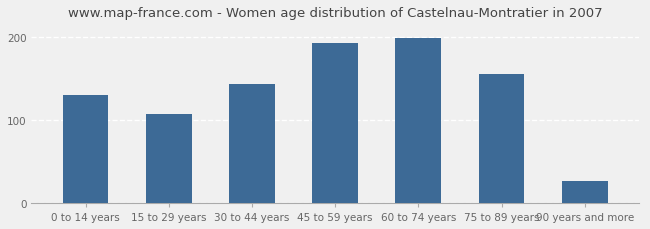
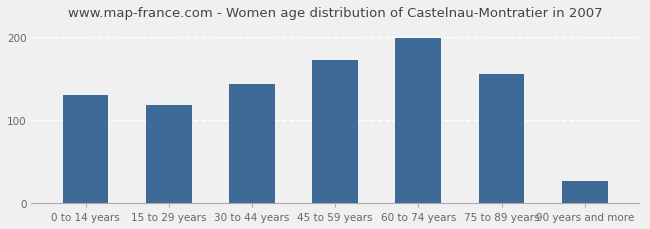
15 to 29 years: 107 -> 118
45 to 59 years: 192 -> 172
